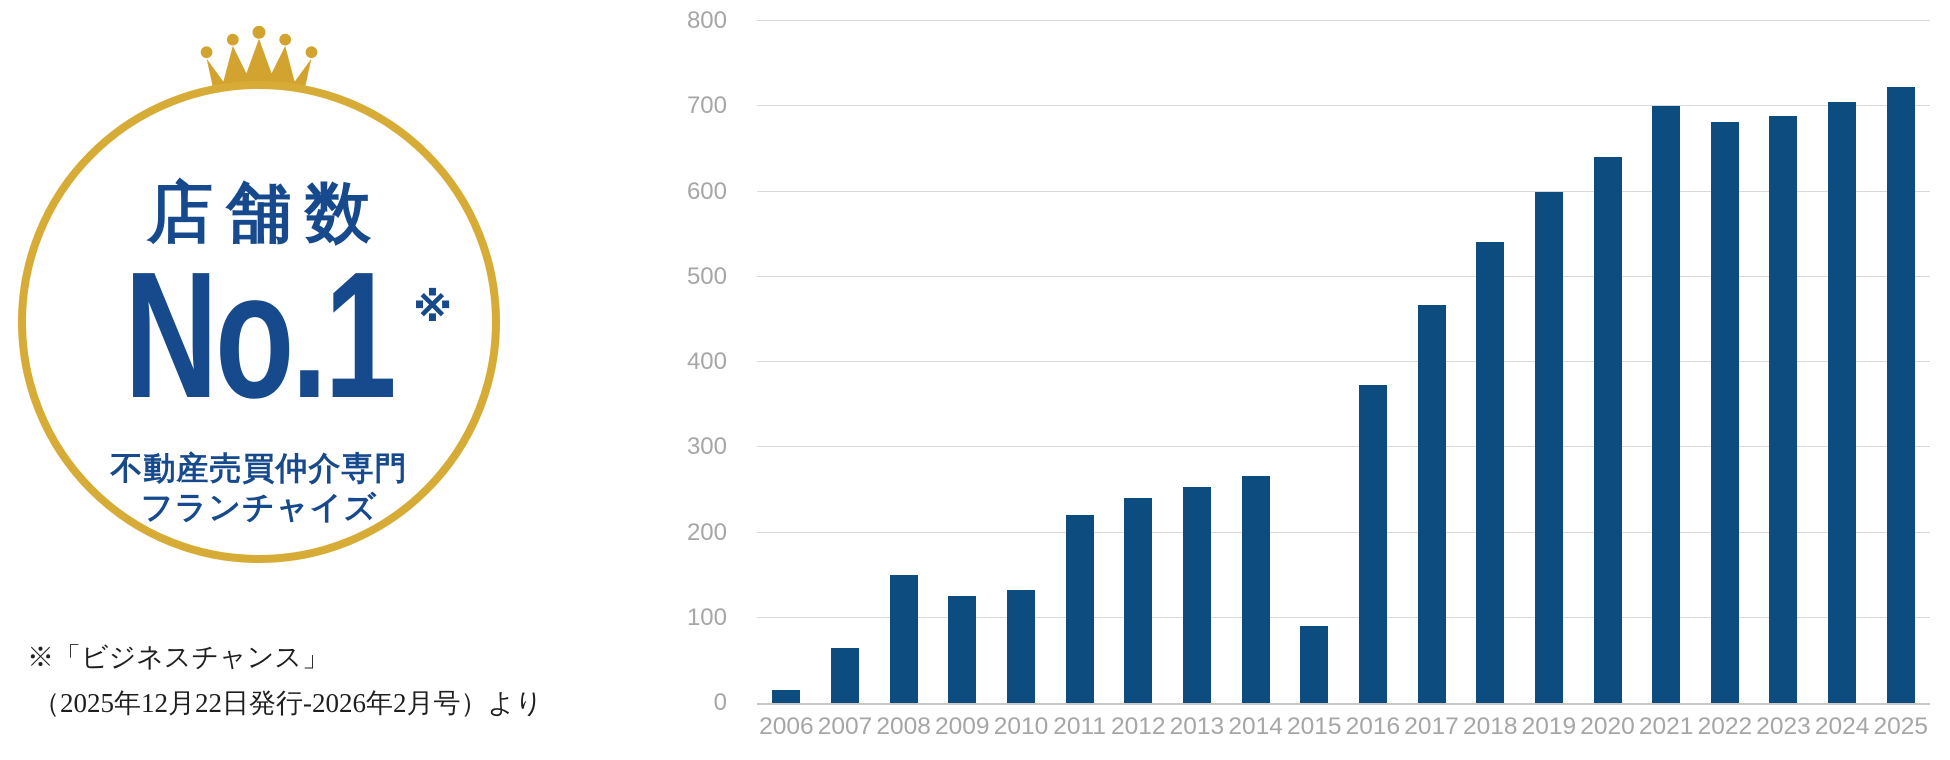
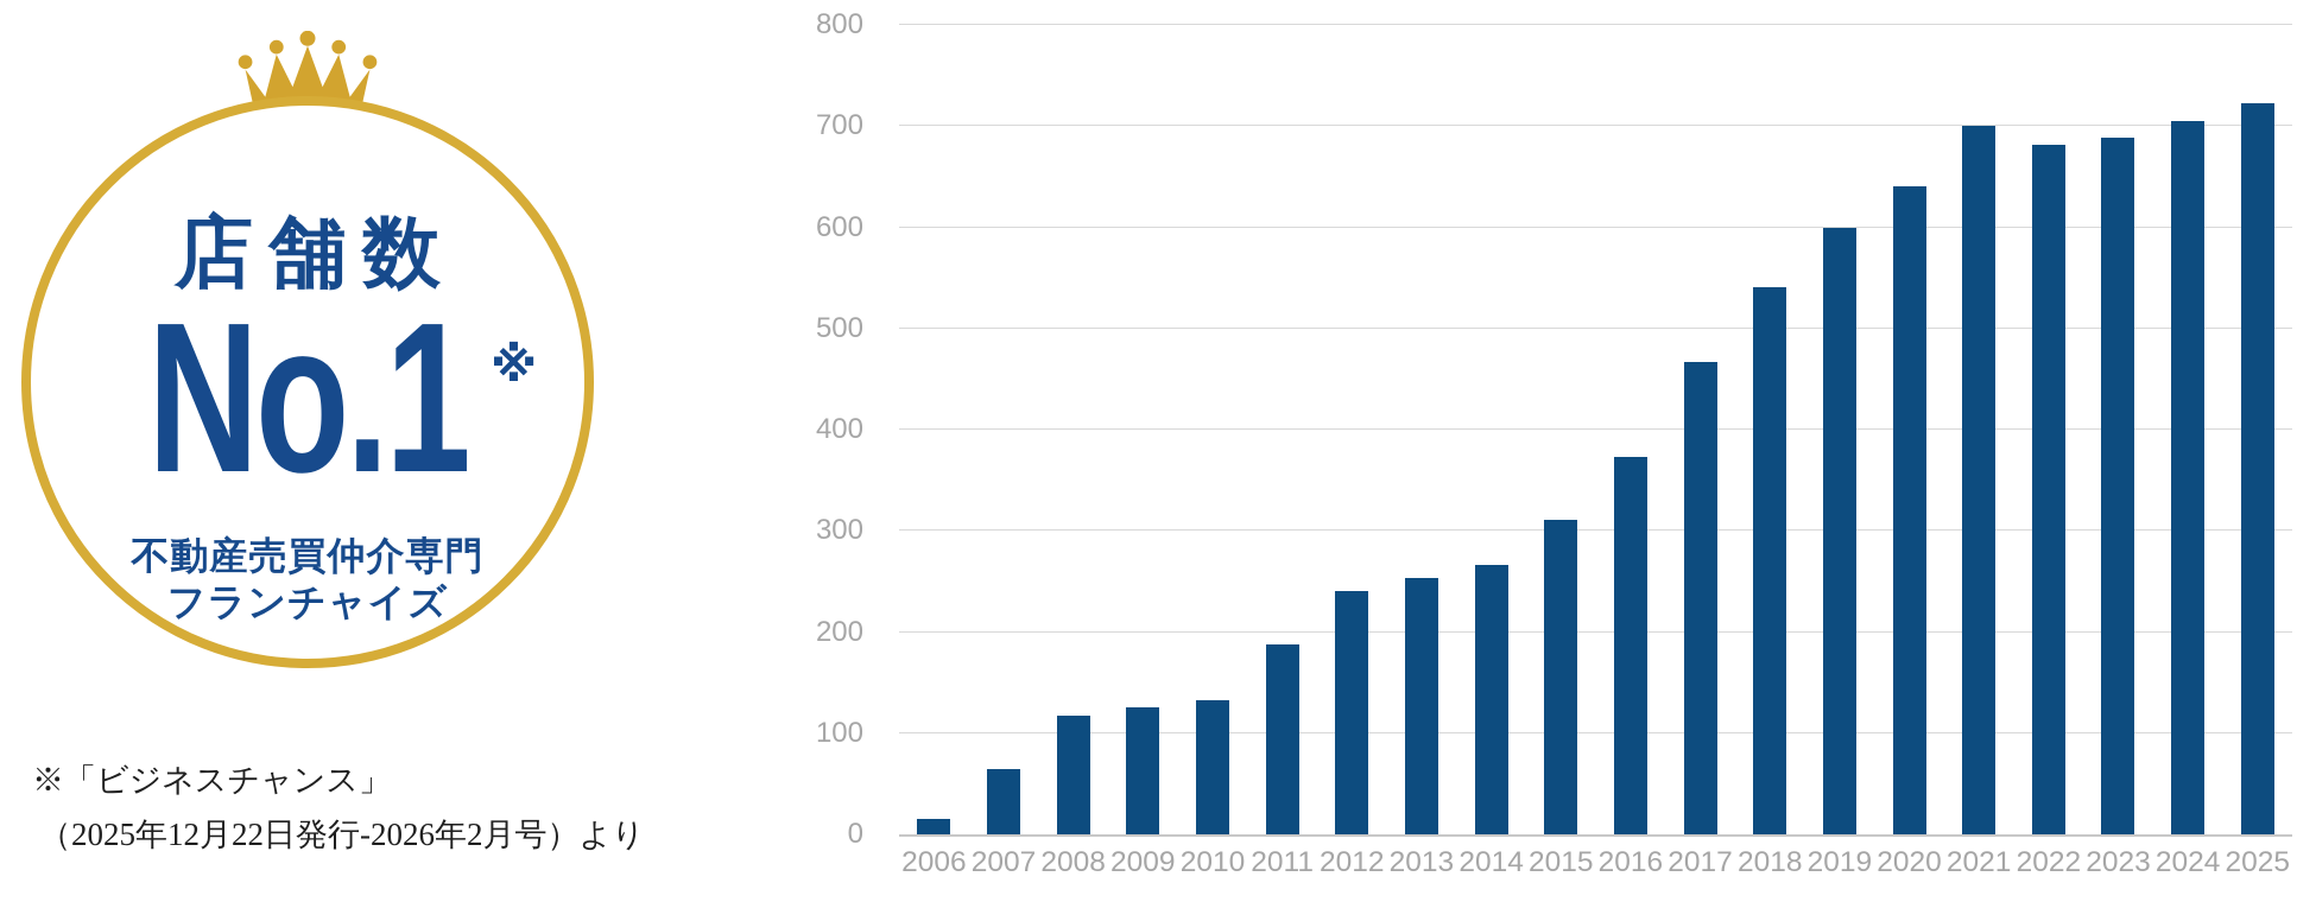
2008: 150 -> 120
2011: 220 -> 190
2015: 90 -> 310
